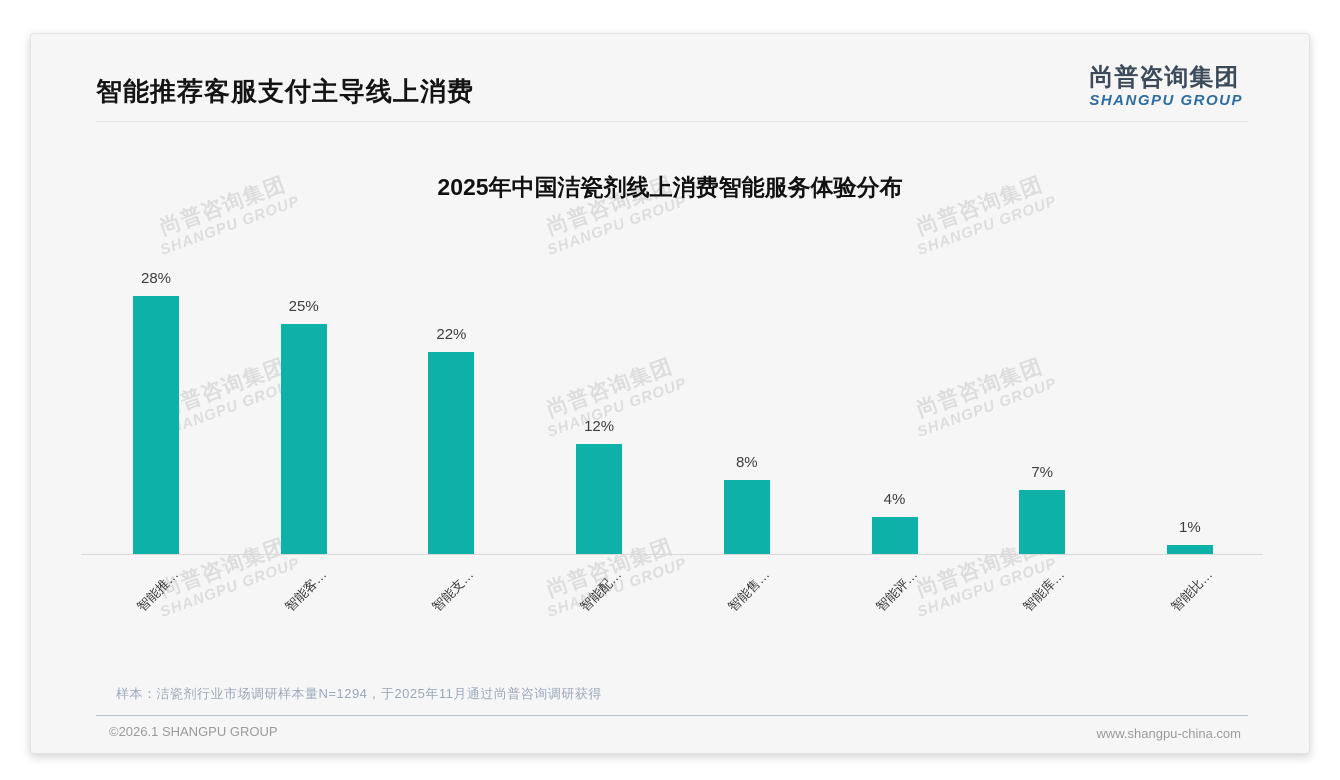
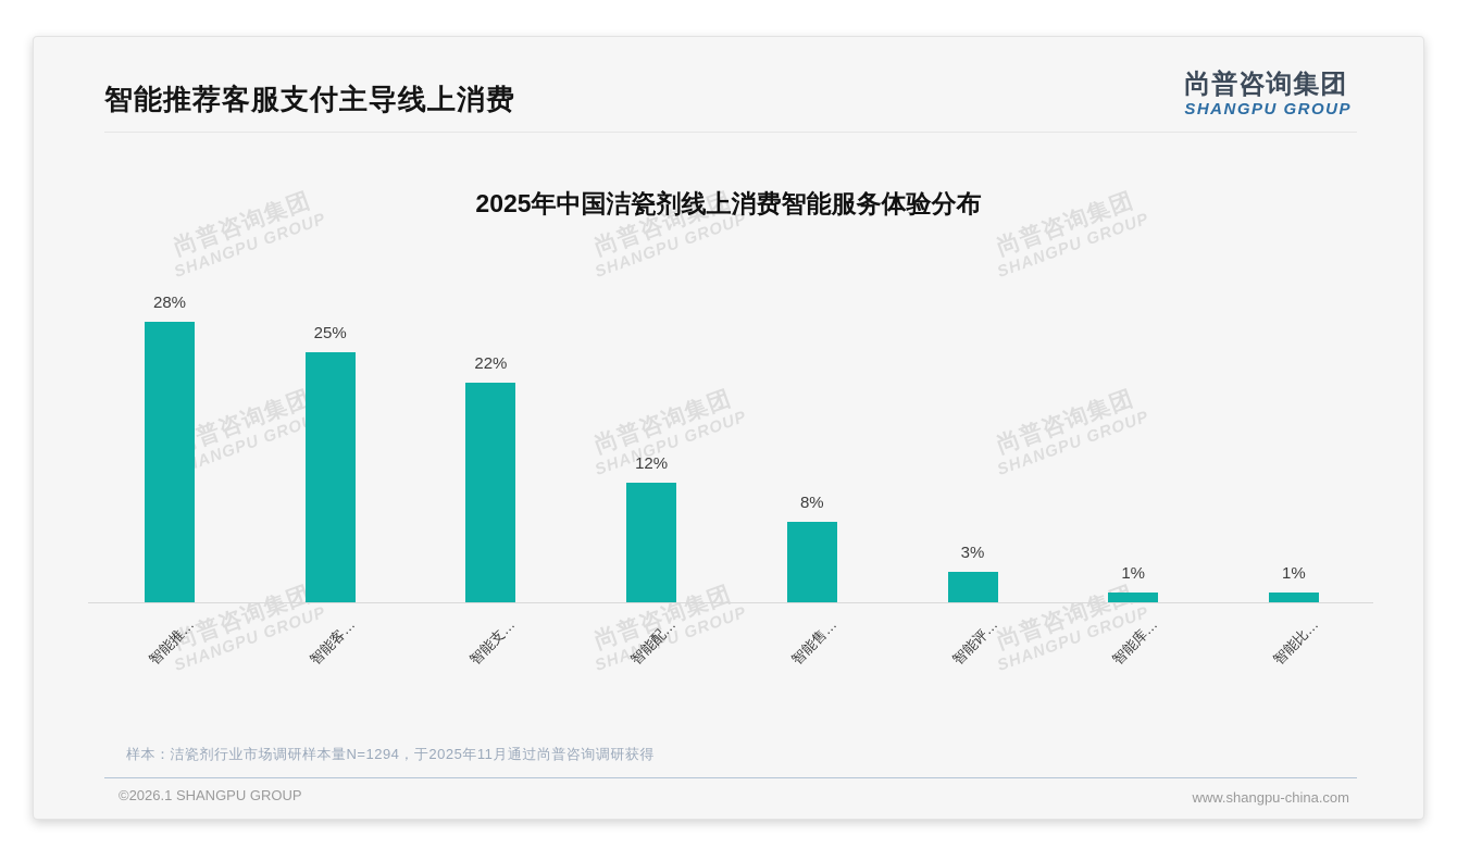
智能评…: 4% -> 3%
智能库…: 7% -> 1%
